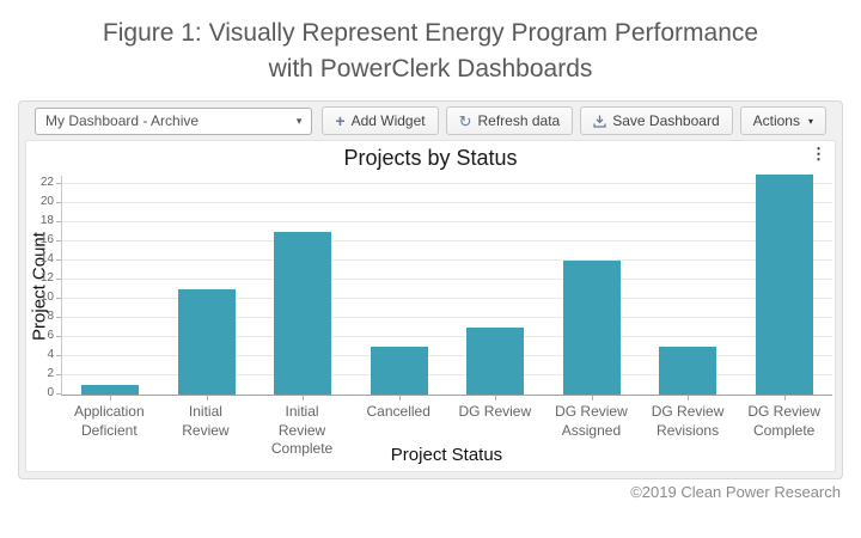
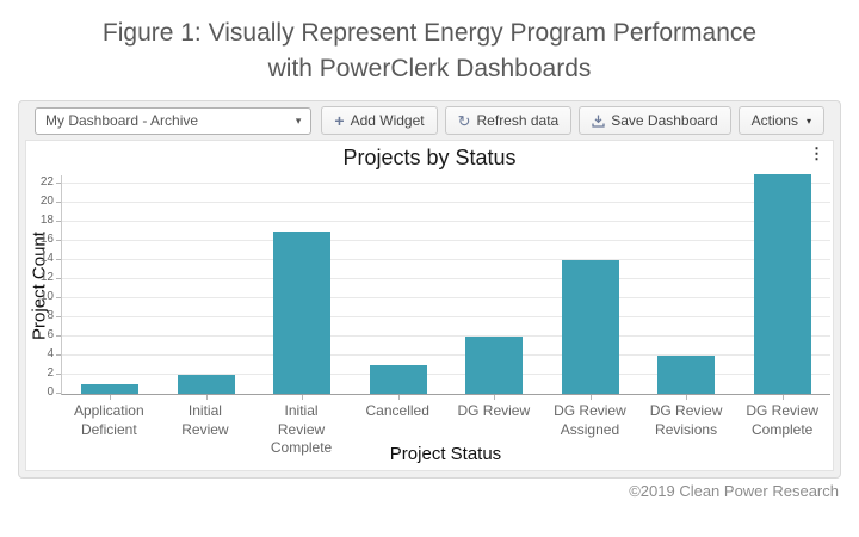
Initial Review: 11 -> 2
Cancelled: 5 -> 3
DG Review: 7 -> 6
DG Review Revisions: 5 -> 4
